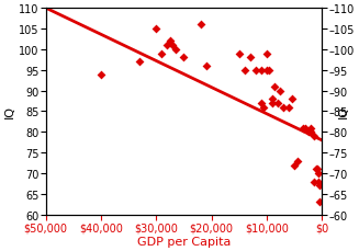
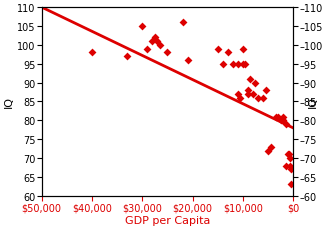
$40,000: 94 -> 98
